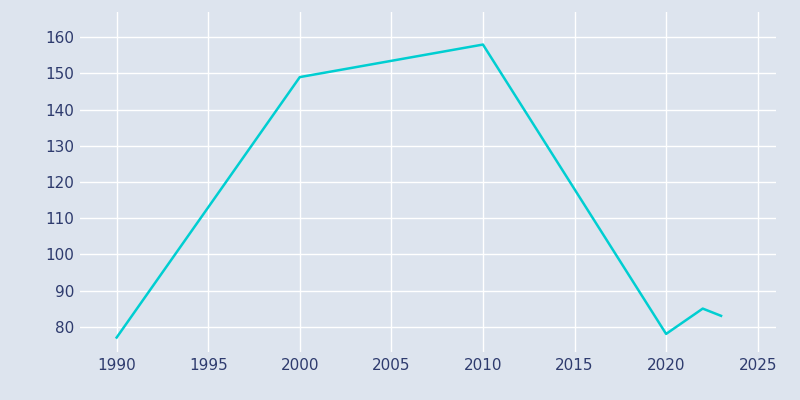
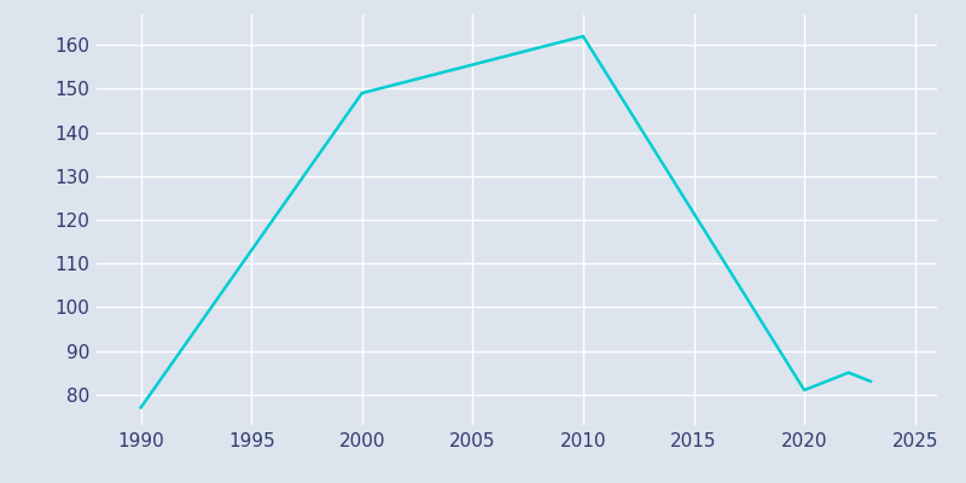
2010: 158 -> 162
2020: 78 -> 81
